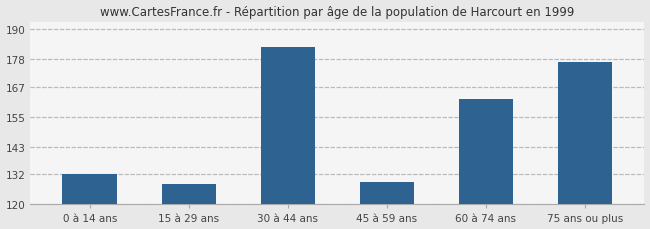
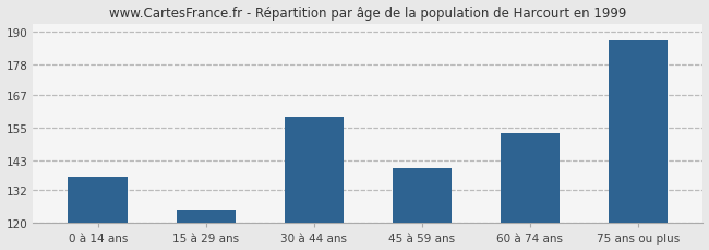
0 à 14 ans: 132 -> 137
15 à 29 ans: 128 -> 125
30 à 44 ans: 183 -> 159
45 à 59 ans: 129 -> 140
60 à 74 ans: 162 -> 153
75 ans ou plus: 177 -> 187
